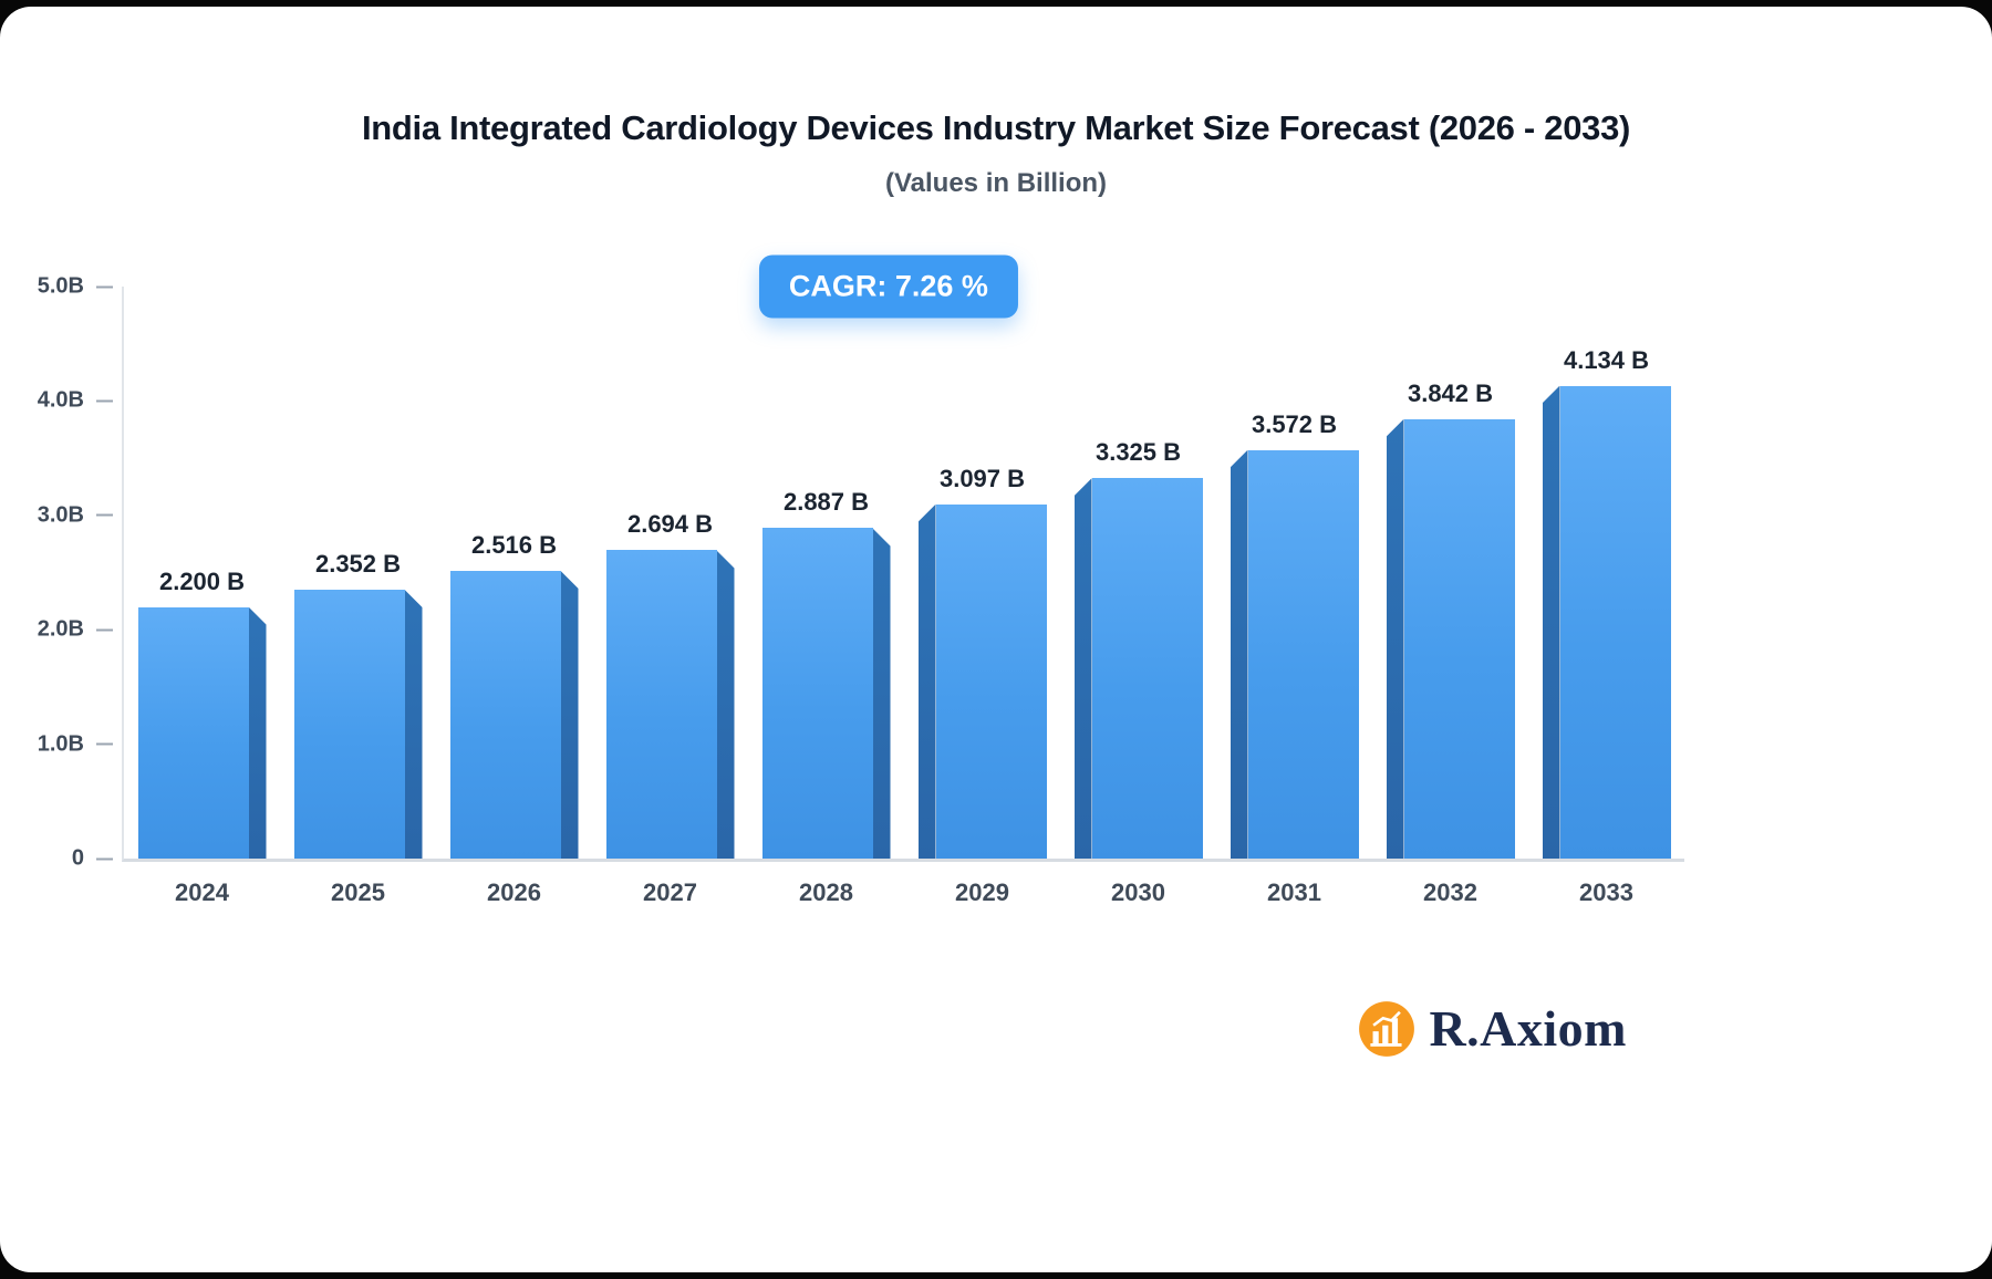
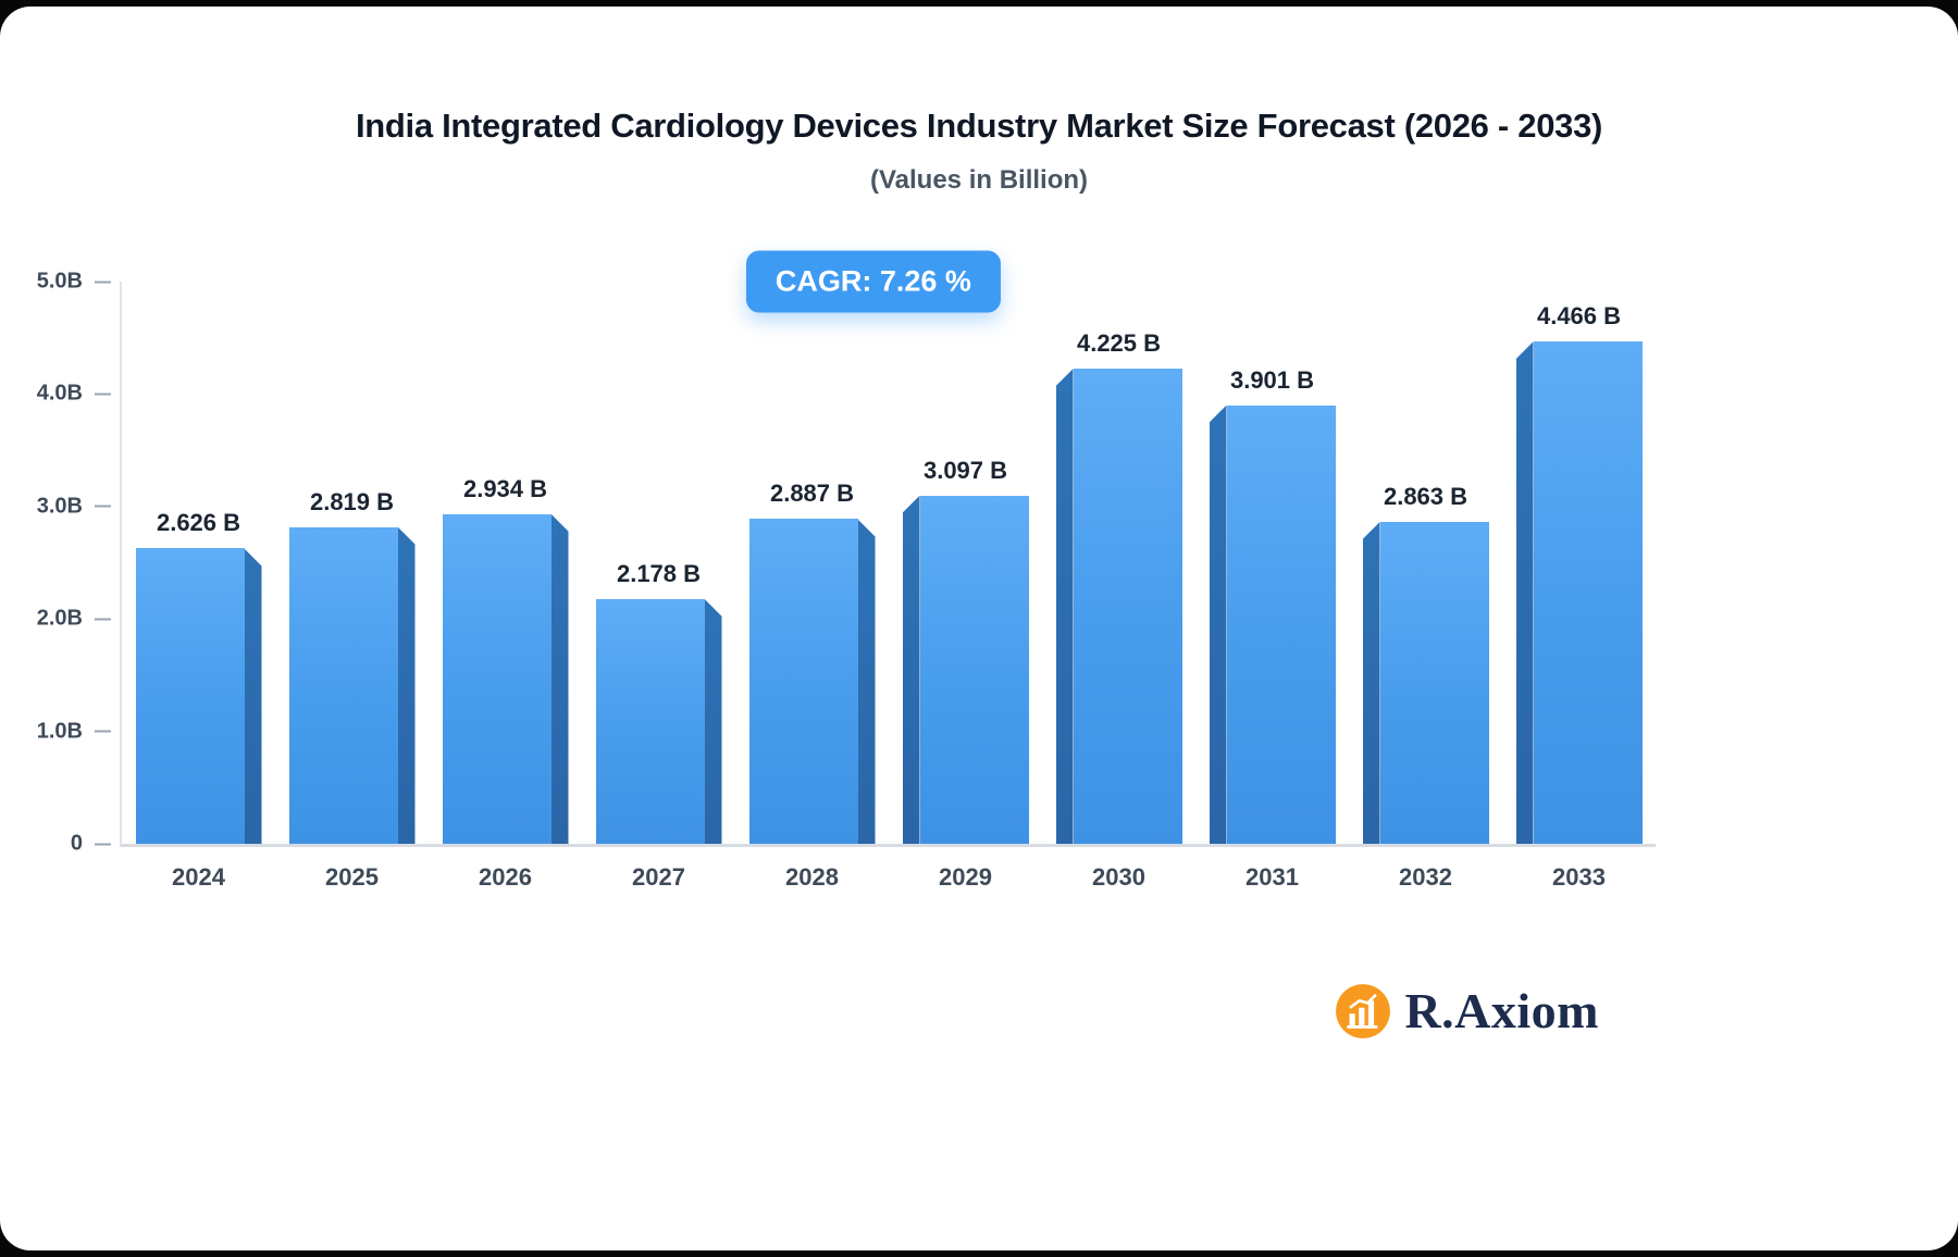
2024: 2.200 -> 2.626
2025: 2.352 -> 2.819
2026: 2.516 -> 2.934
2027: 2.694 -> 2.178
2030: 3.325 -> 4.225
2031: 3.572 -> 3.901
2032: 3.842 -> 2.863
2033: 4.134 -> 4.466
